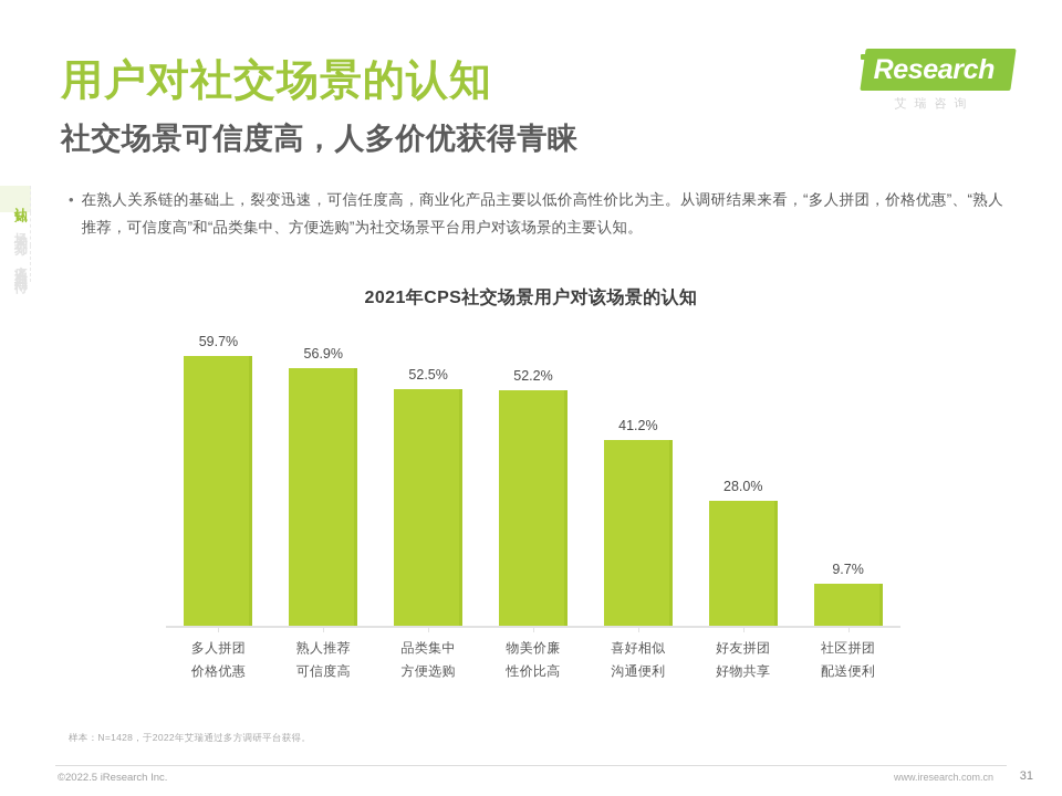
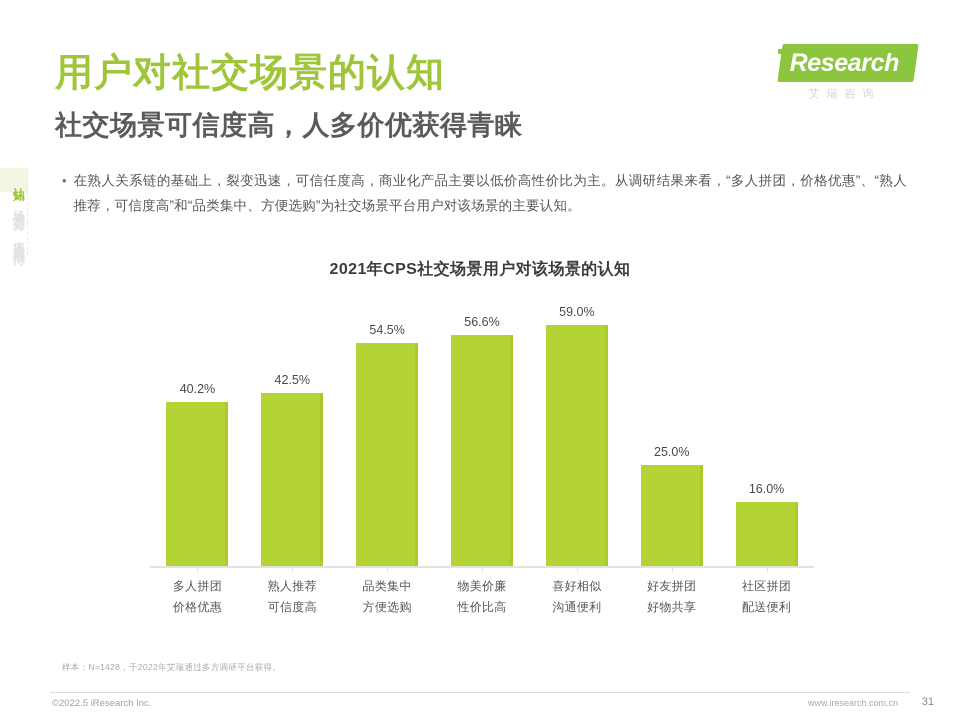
多人拼团 价格优惠: 59.7% -> 40.2%
熟人推荐 可信度高: 56.9% -> 42.5%
品类集中 方便选购: 52.5% -> 54.5%
物美价廉 性价比高: 52.2% -> 56.6%
喜好相似 沟通便利: 41.2% -> 59.0%
好友拼团 好物共享: 28.0% -> 25.0%
社区拼团 配送便利: 9.7% -> 16.0%
